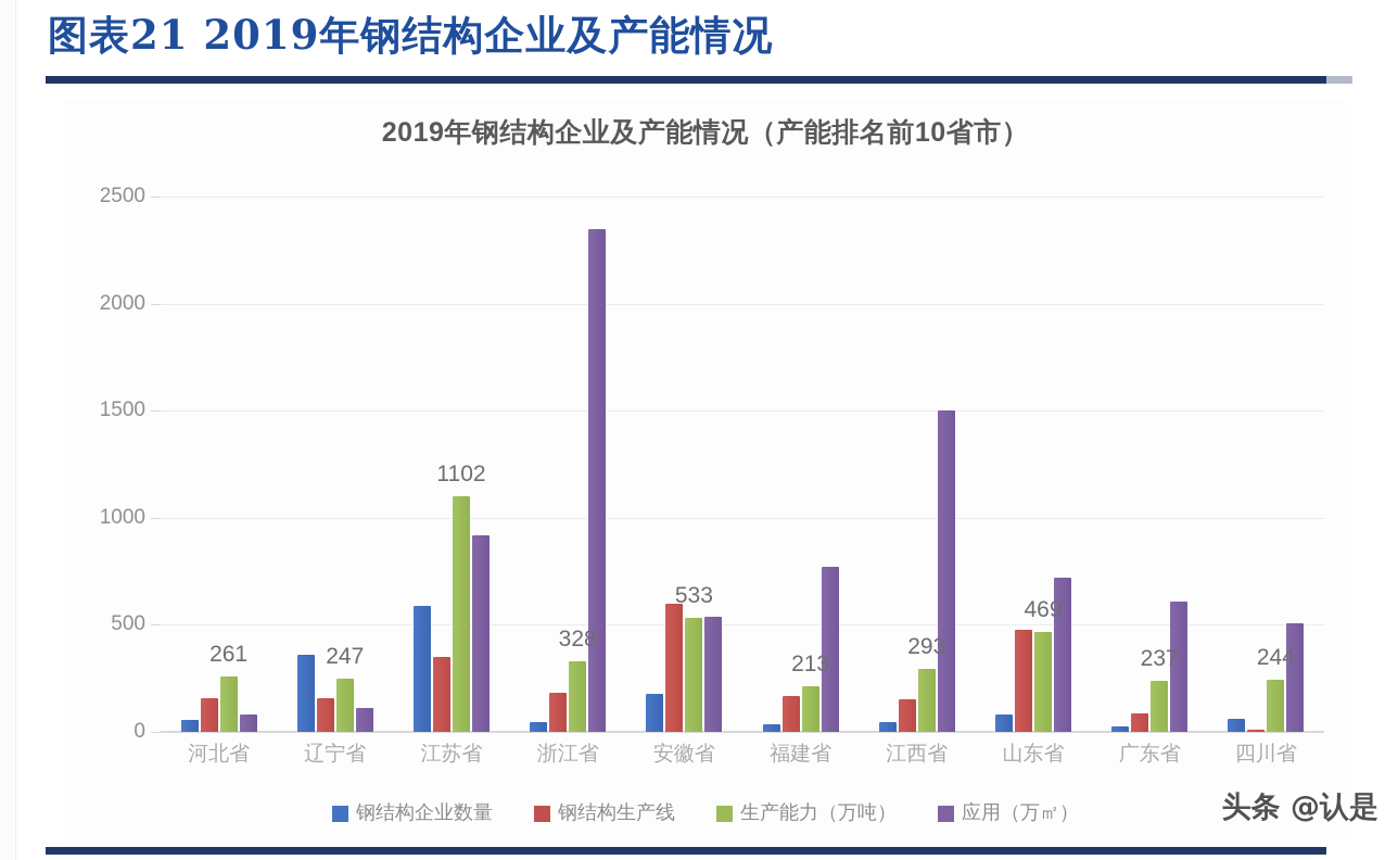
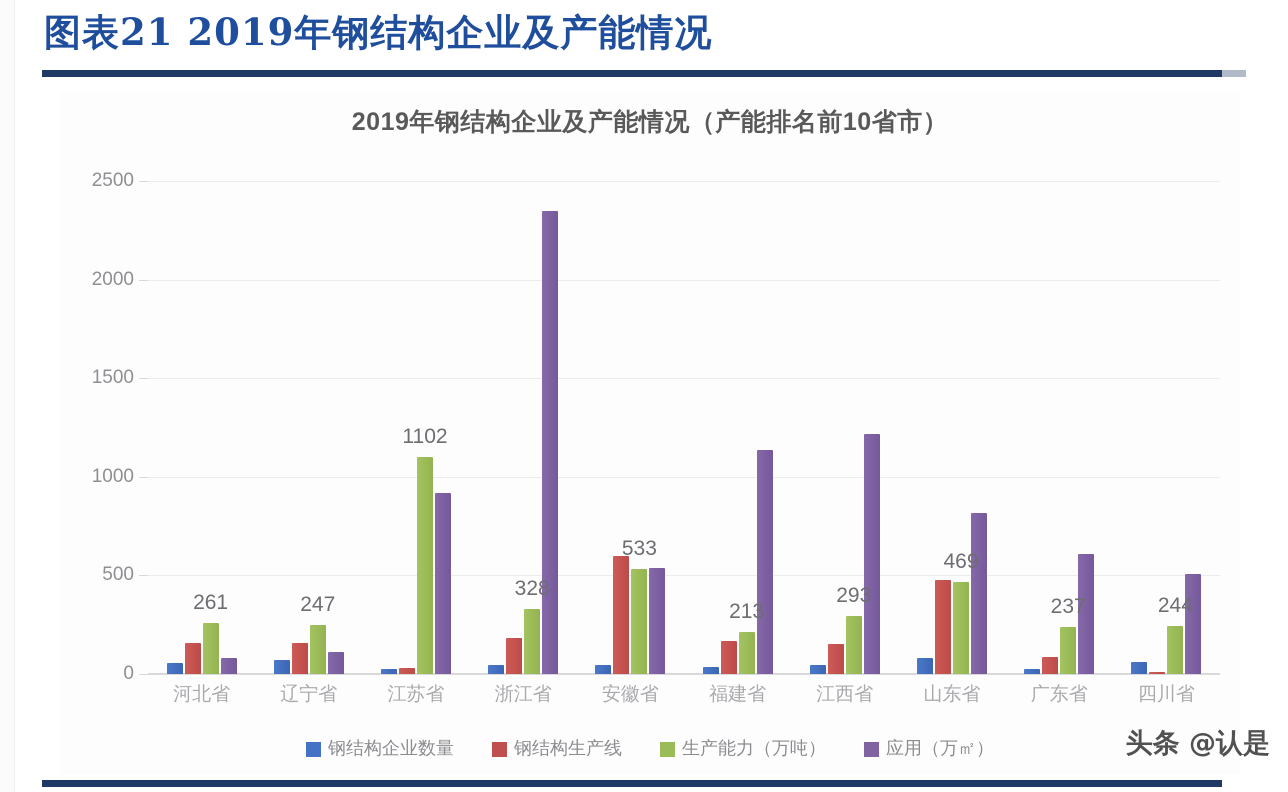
钢结构企业数量/辽宁省: 360 -> 70
钢结构企业数量/江苏省: 590 -> 30
钢结构生产线/江苏省: 350 -> 30
钢结构企业数量/安徽省: 180 -> 40
应用（万㎡）/福建省: 770 -> 1140
应用（万㎡）/江西省: 1500 -> 1220
应用（万㎡）/山东省: 720 -> 820
